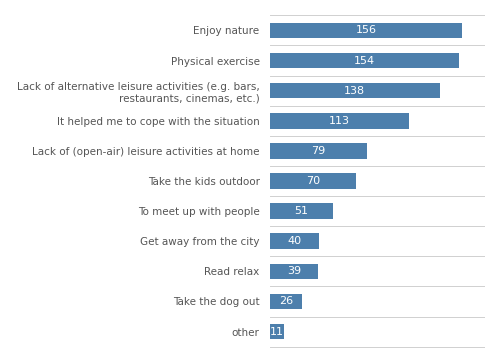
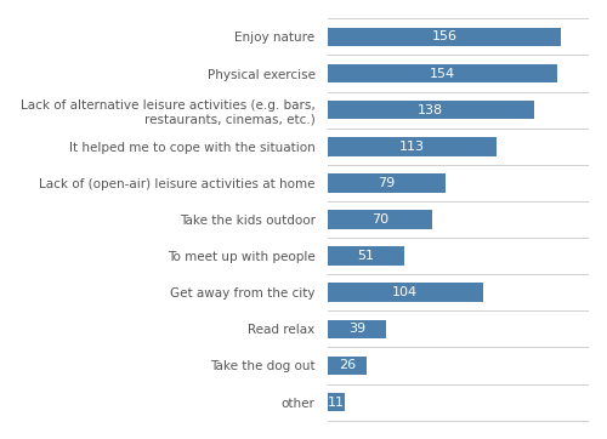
Get away from the city: 40 -> 104
